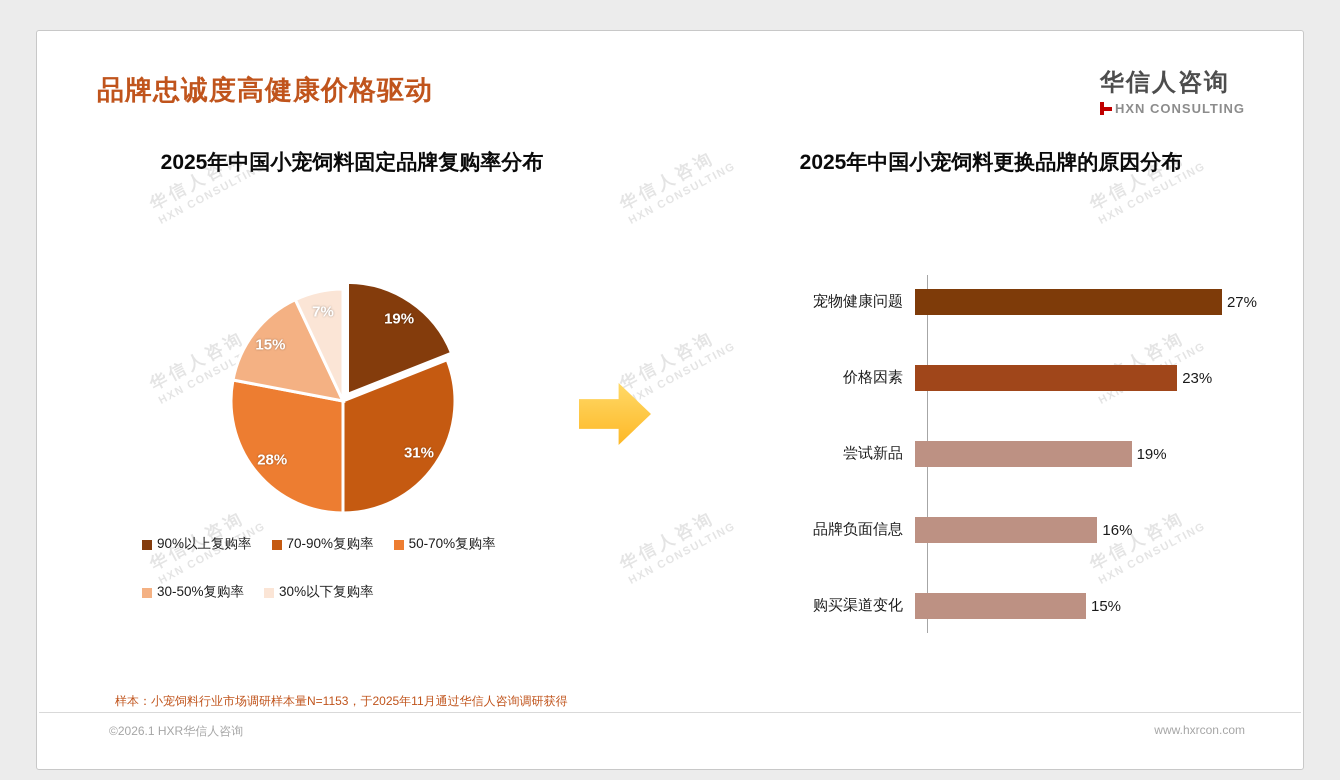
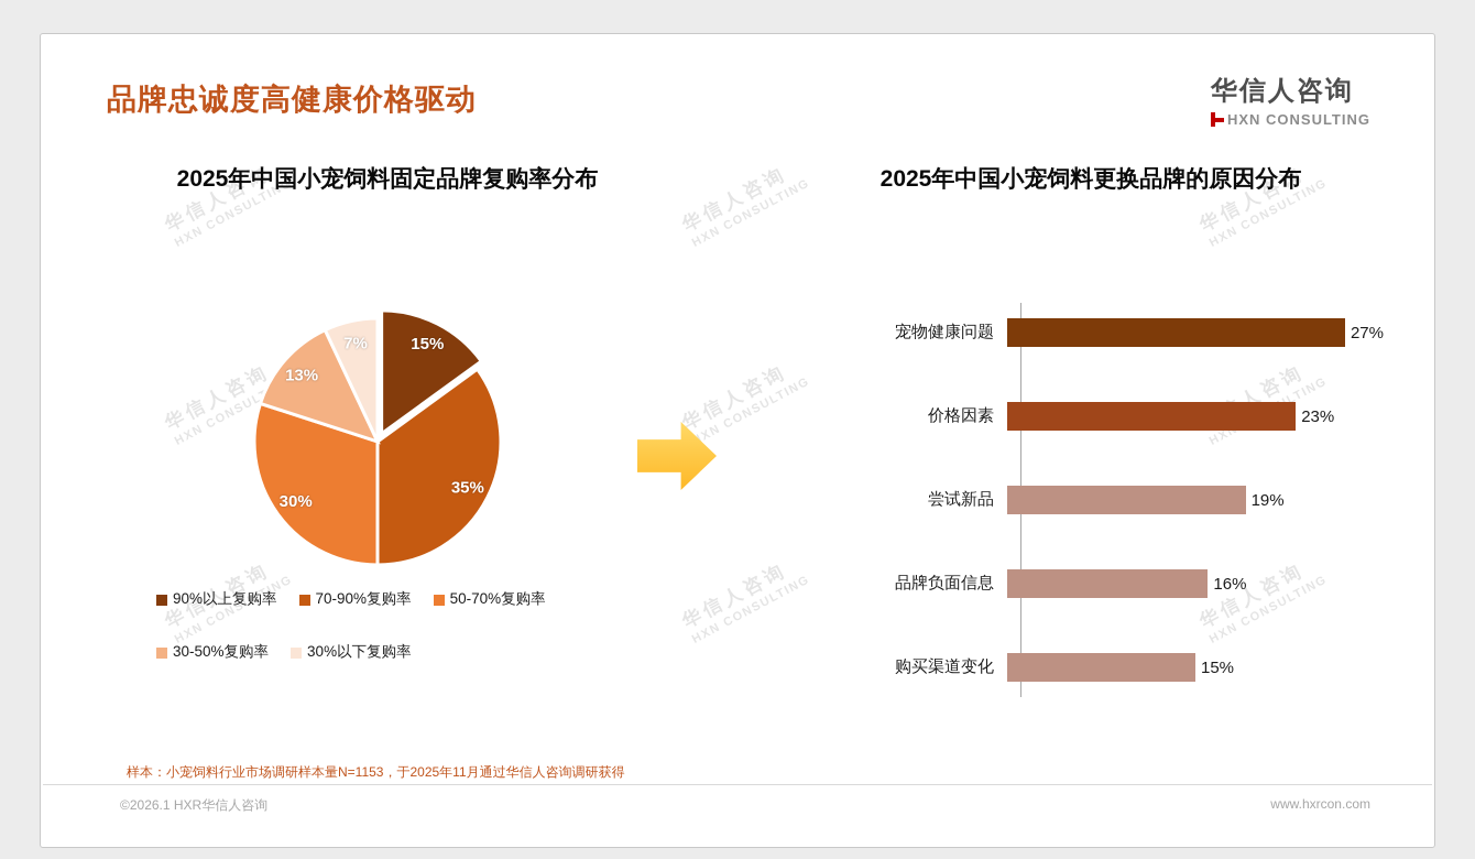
2025年中国小宠饲料固定品牌复购率分布/90%以上复购率: 19% -> 15%
2025年中国小宠饲料固定品牌复购率分布/70-90%复购率: 31% -> 35%
2025年中国小宠饲料固定品牌复购率分布/50-70%复购率: 28% -> 30%
2025年中国小宠饲料固定品牌复购率分布/30-50%复购率: 15% -> 13%
